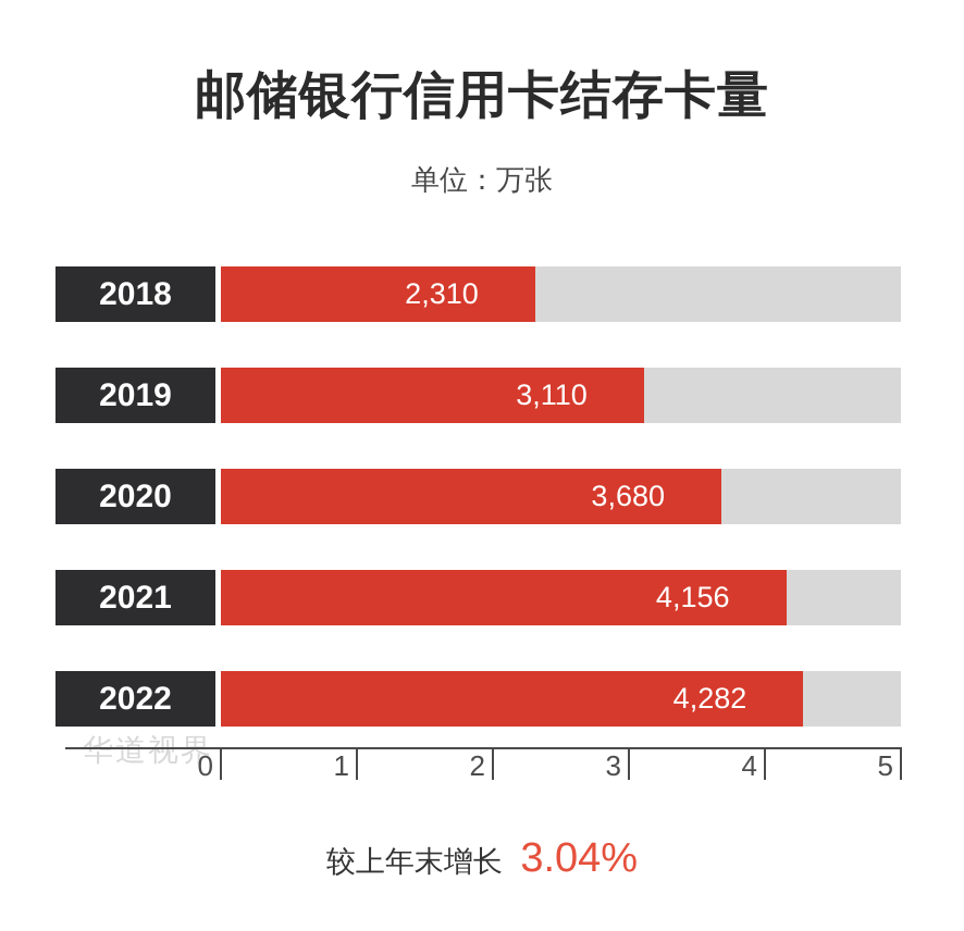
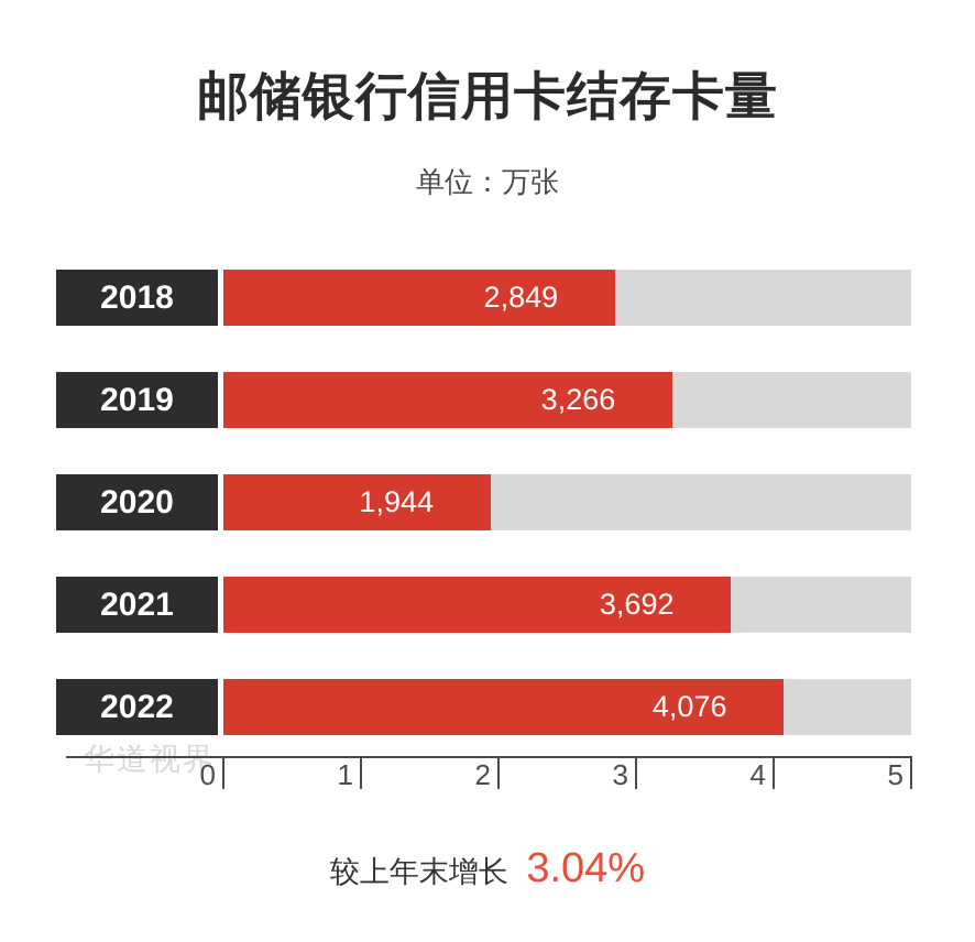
2018: 2,310 -> 2,849
2019: 3,110 -> 3,266
2020: 3,680 -> 1,944
2021: 4,156 -> 3,692
2022: 4,282 -> 4,076
